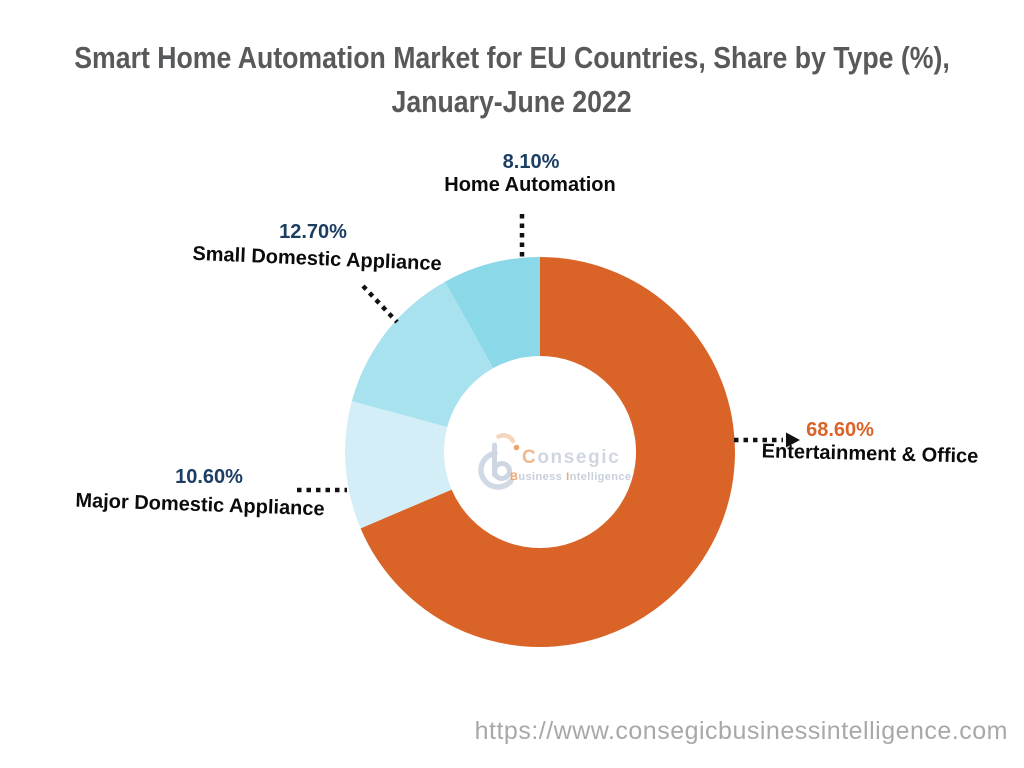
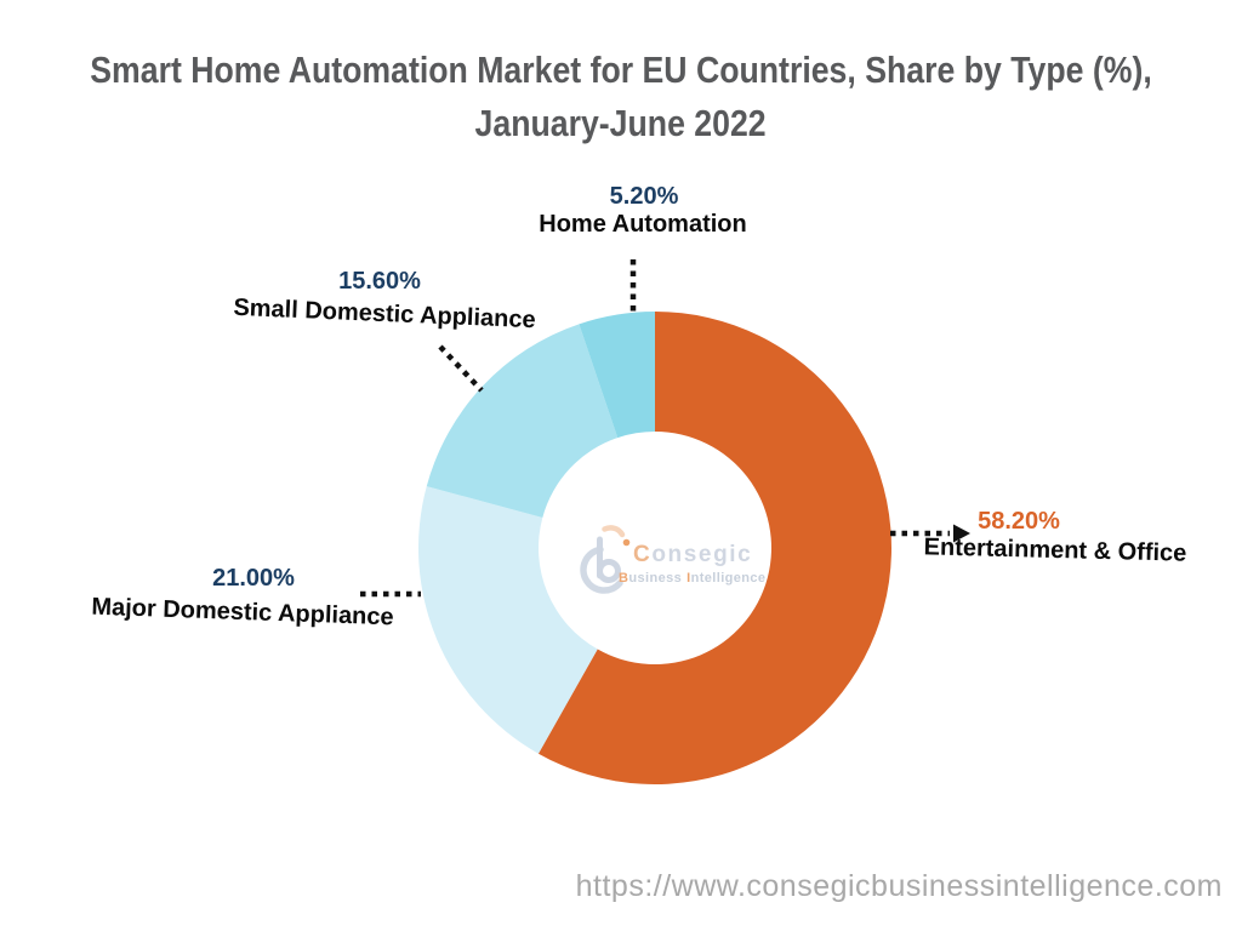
Entertainment & Office: 68.60% -> 58.20%
Major Domestic Appliance: 10.60% -> 21.00%
Small Domestic Appliance: 12.70% -> 15.60%
Home Automation: 8.10% -> 5.20%
